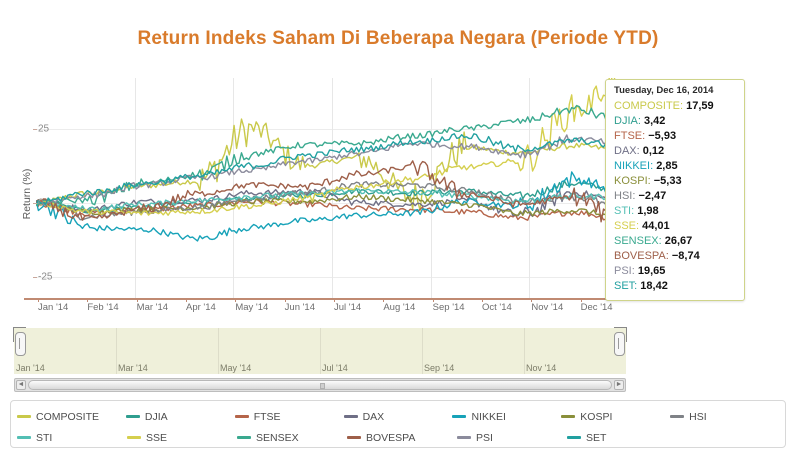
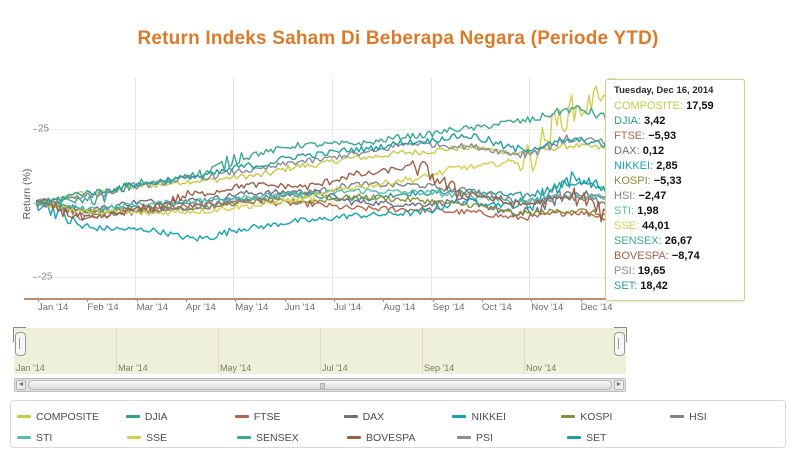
COMPOSITE/May '14: 25 -> 9
DJIA/Jul '14: 4 -> 2
COMPOSITE/Aug '14: 2 -> 17
